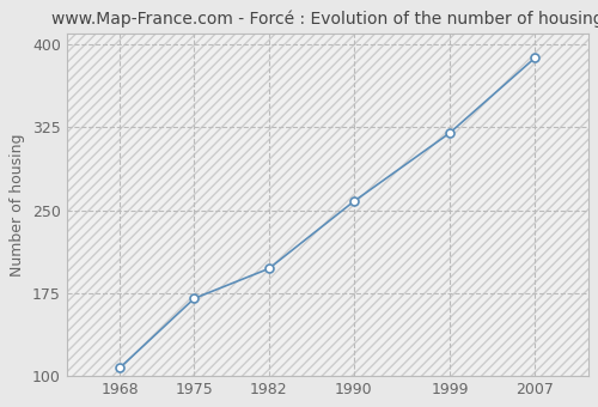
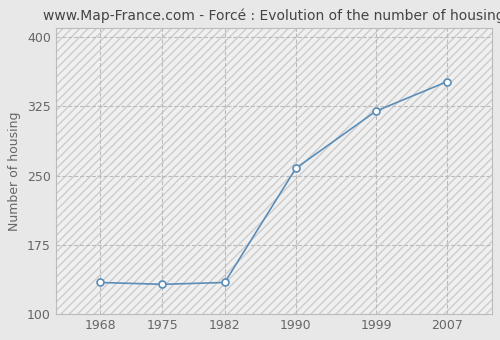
1968: 107 -> 134
1975: 170 -> 132
1982: 197 -> 134
2007: 388 -> 352
